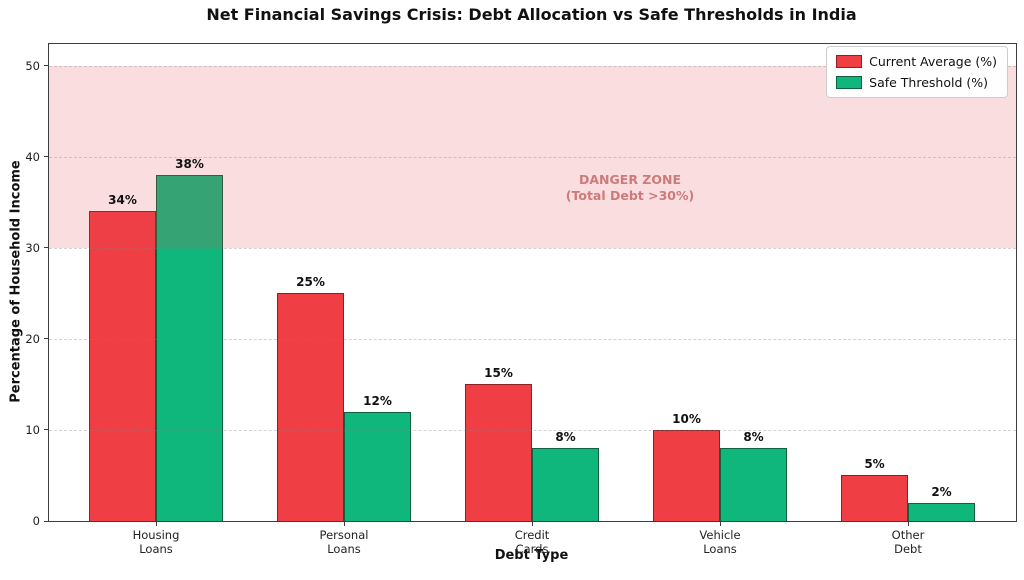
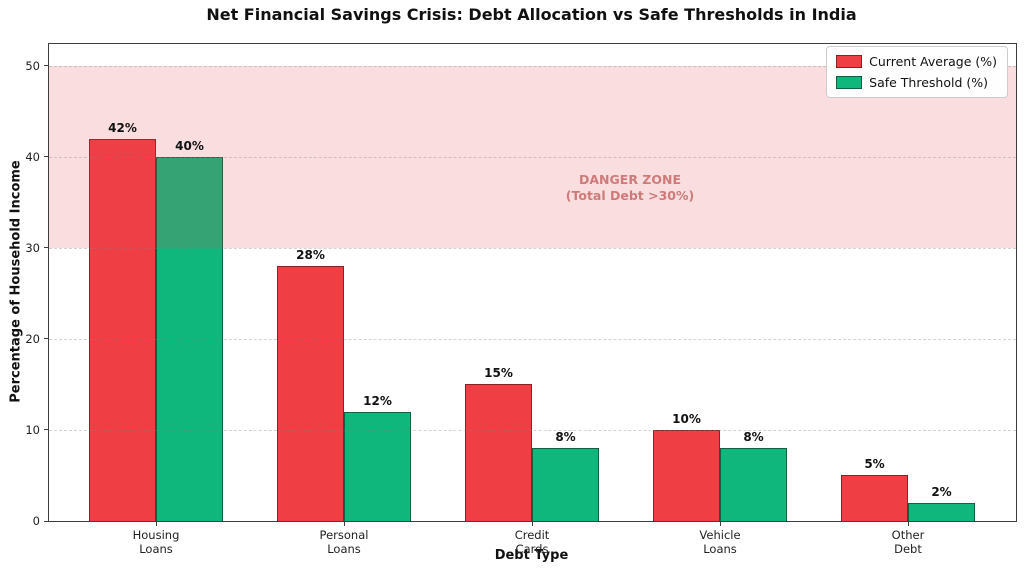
Current Average (%)/Housing Loans: 34% -> 42%
Safe Threshold (%)/Housing Loans: 38% -> 40%
Current Average (%)/Personal Loans: 25% -> 28%
